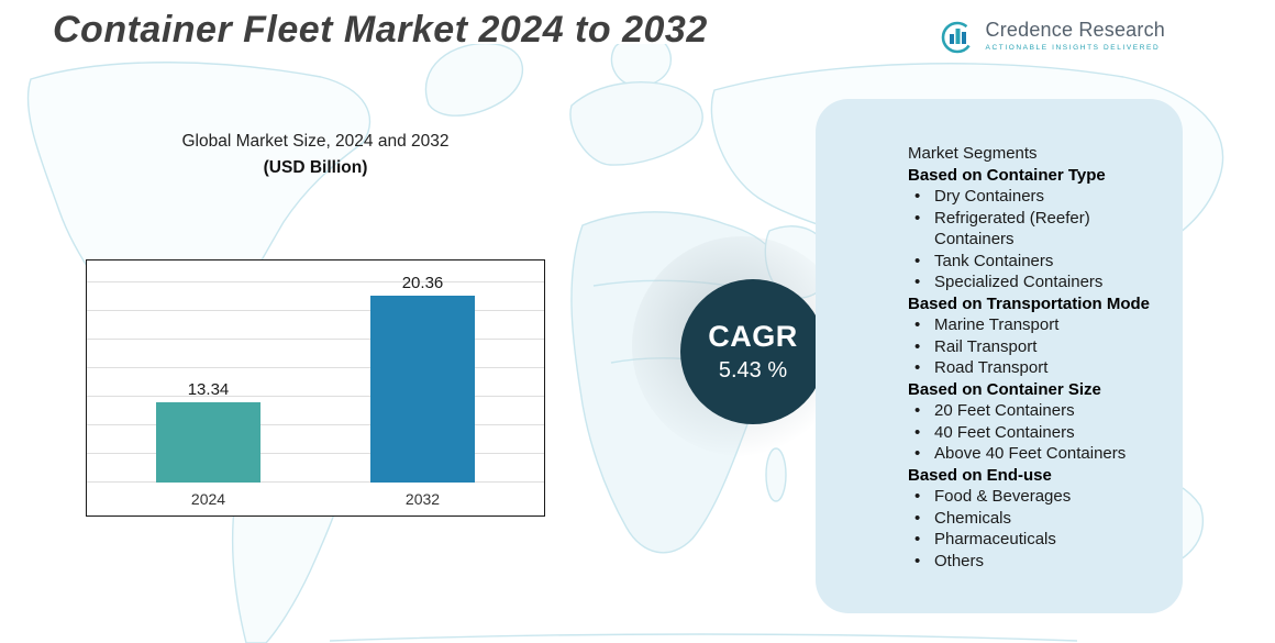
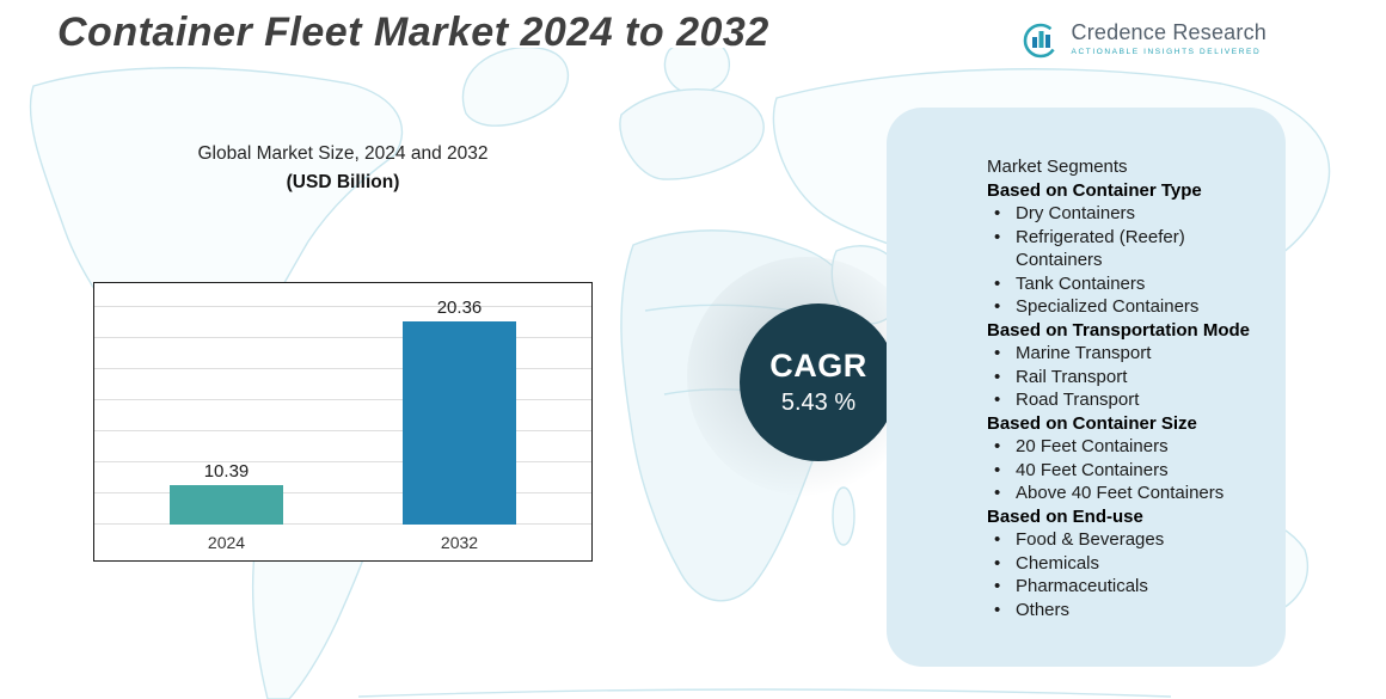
2024: 13.34 -> 10.39
